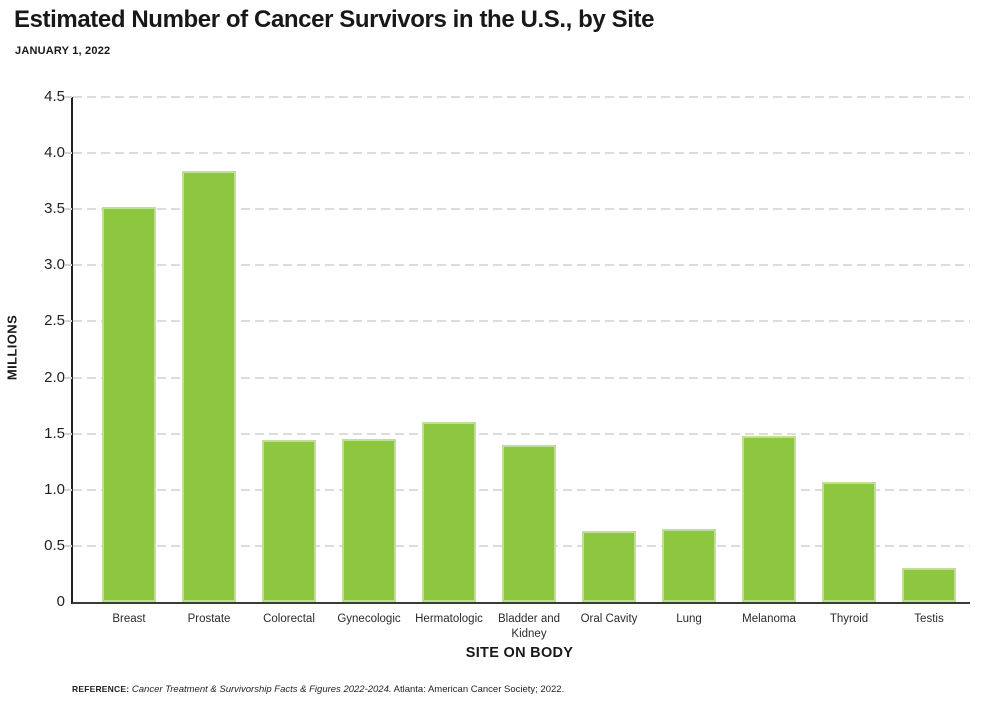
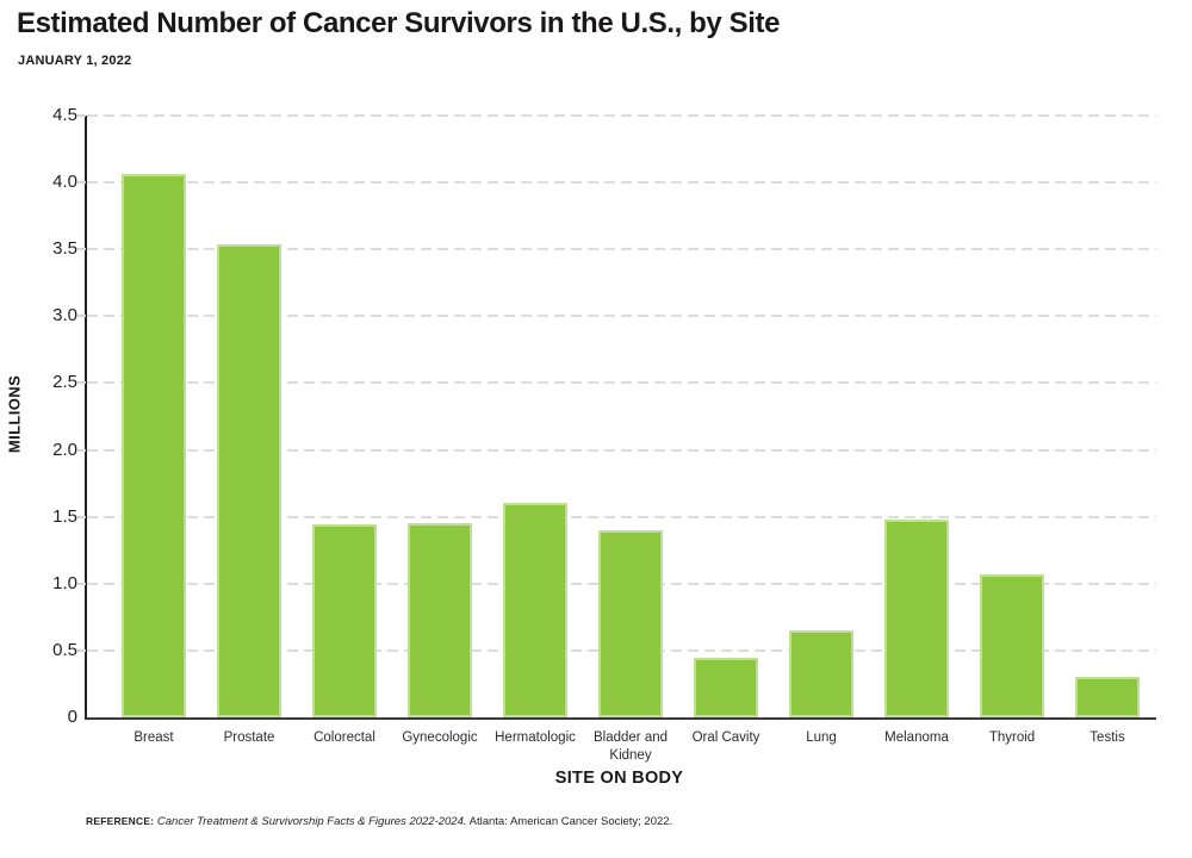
Breast: 3.52 -> 4.06
Prostate: 3.84 -> 3.54
Oral Cavity: 0.63 -> 0.45
